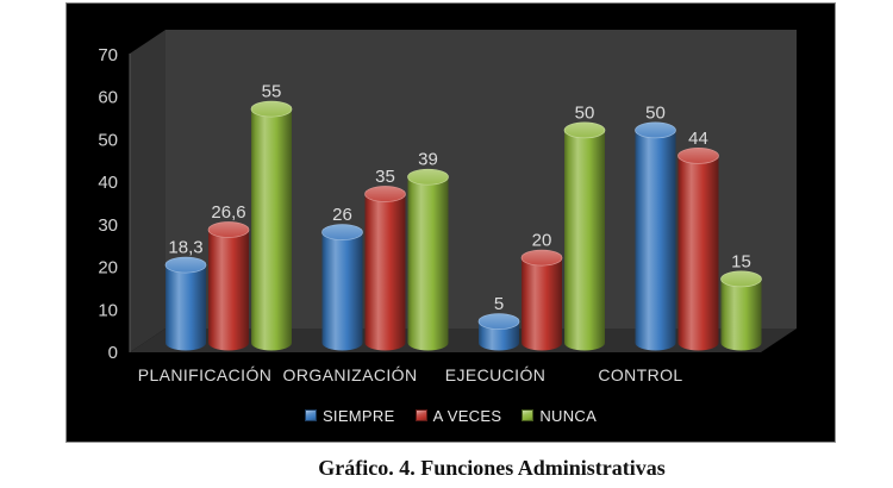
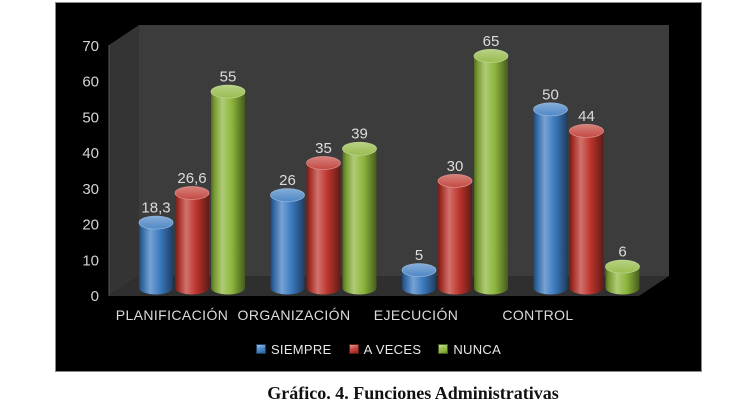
A VECES/EJECUCIÓN: 20 -> 30
NUNCA/EJECUCIÓN: 50 -> 65
NUNCA/CONTROL: 15 -> 6
